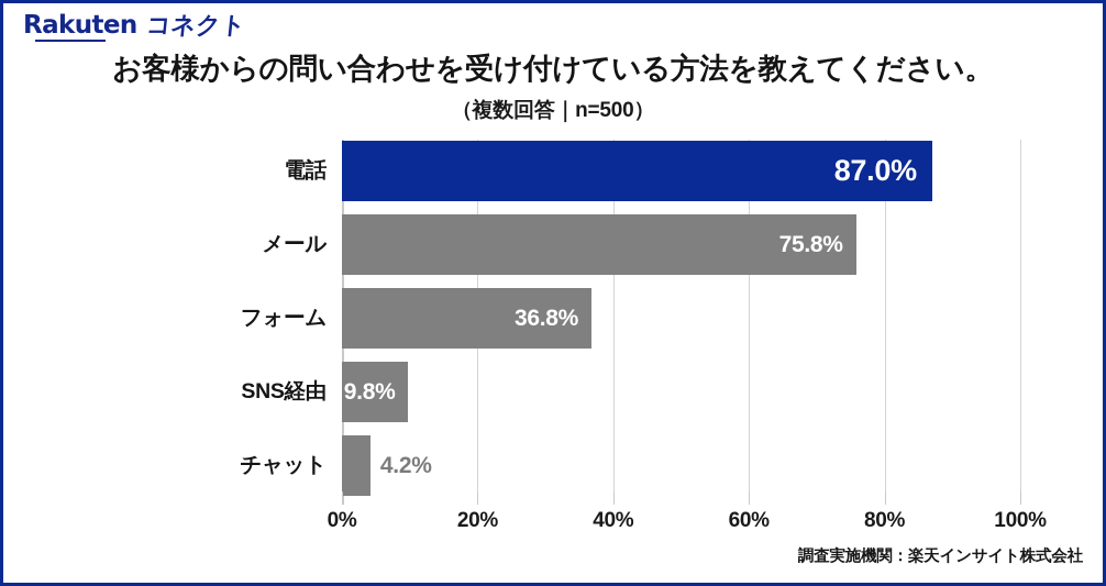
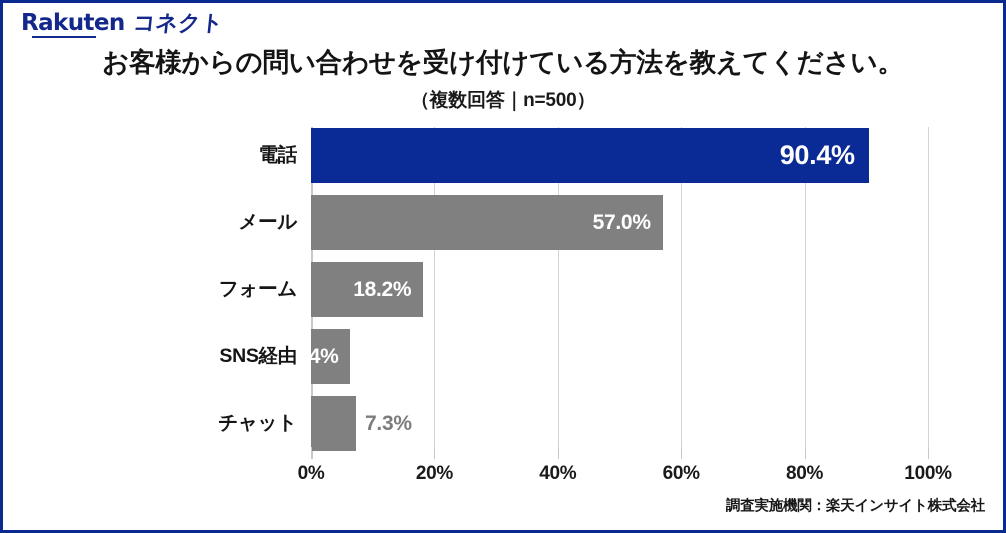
電話: 87.0% -> 90.4%
メール: 75.8% -> 57.0%
フォーム: 36.8% -> 18.2%
SNS経由: 9.8% -> 6.4%
チャット: 4.2% -> 7.3%
